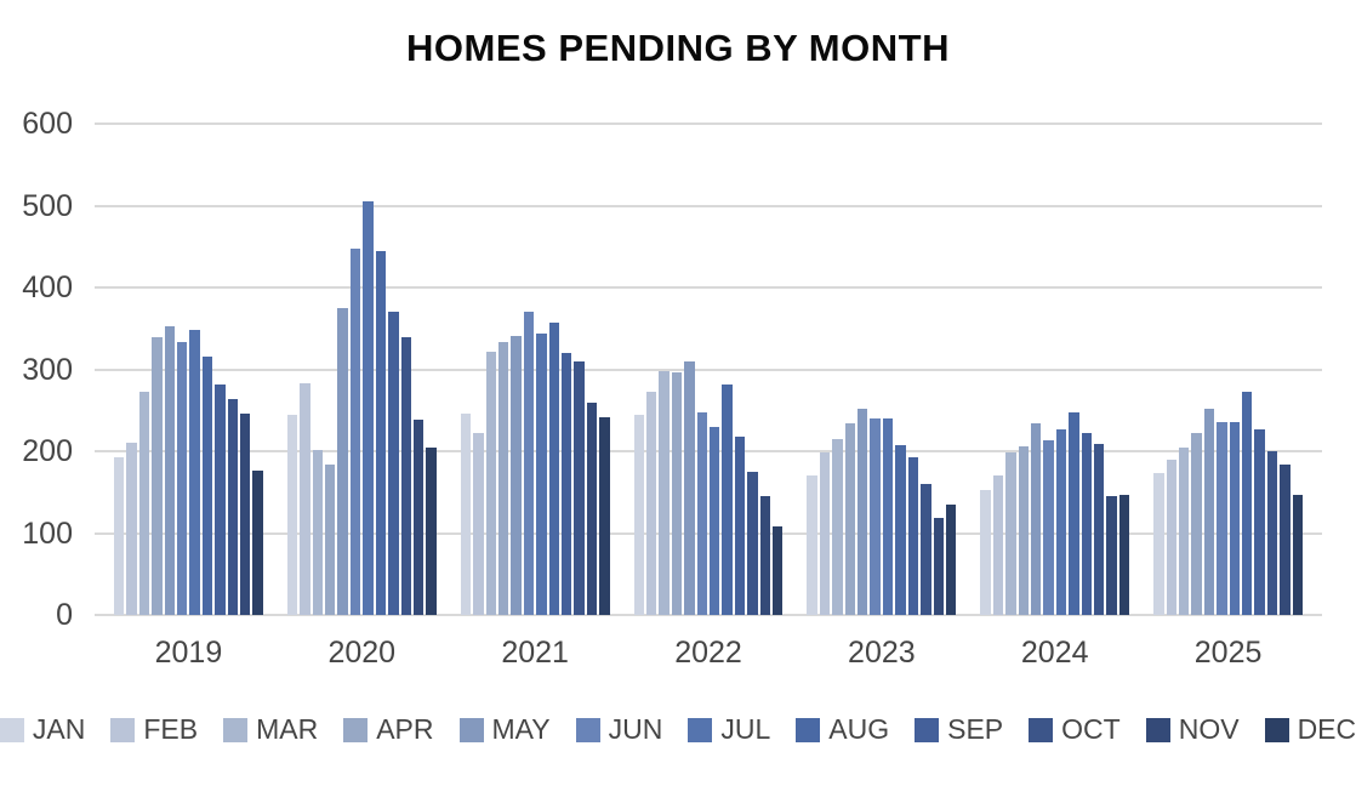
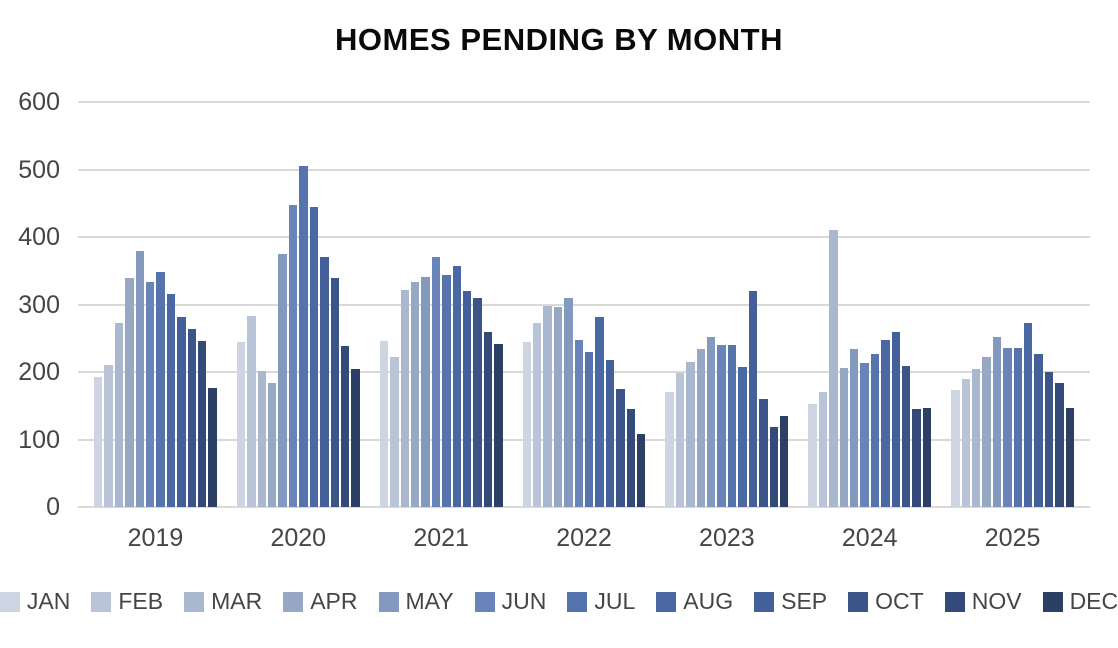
MAY/2019: 350 -> 380
SEP/2023: 190 -> 320
MAR/2024: 200 -> 410
SEP/2024: 220 -> 260
